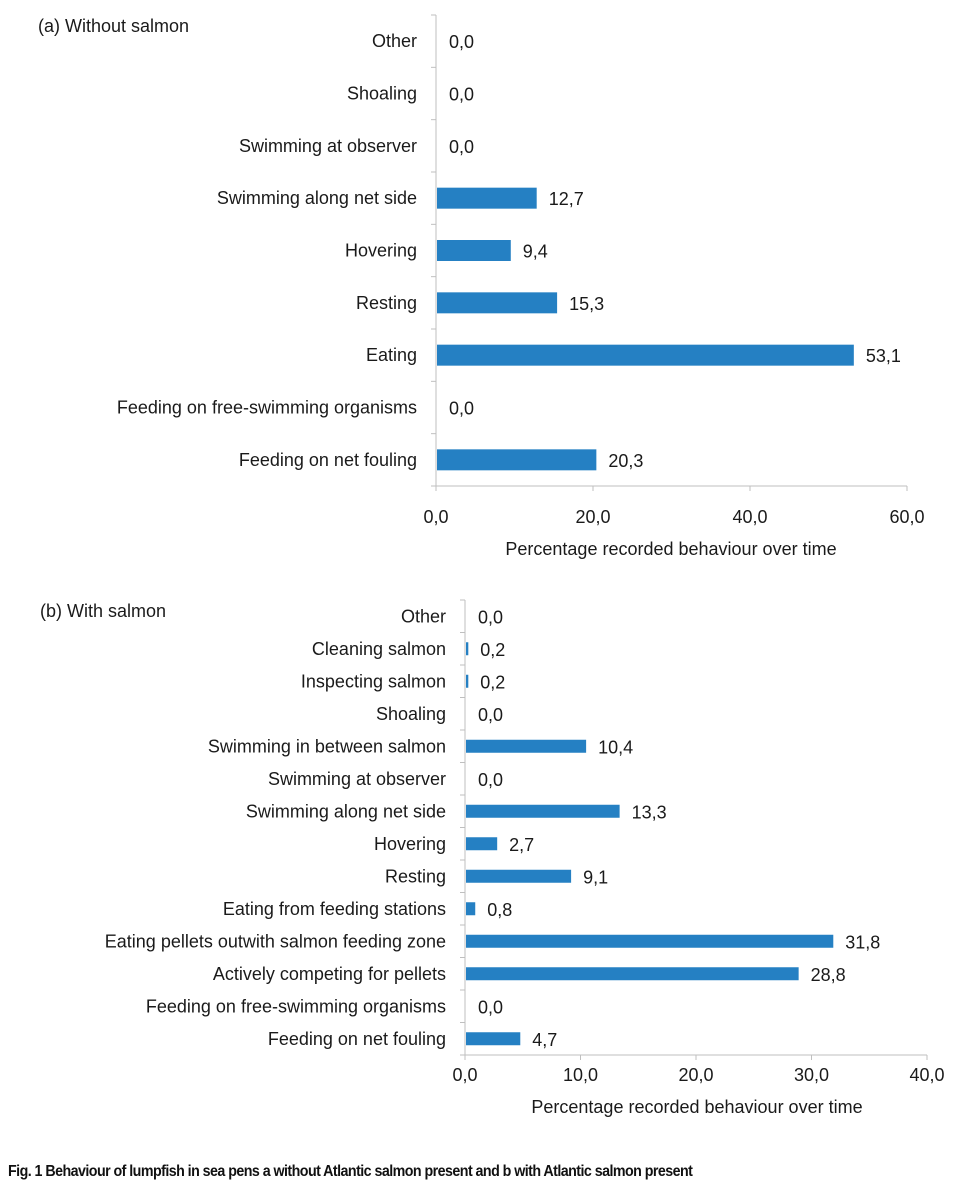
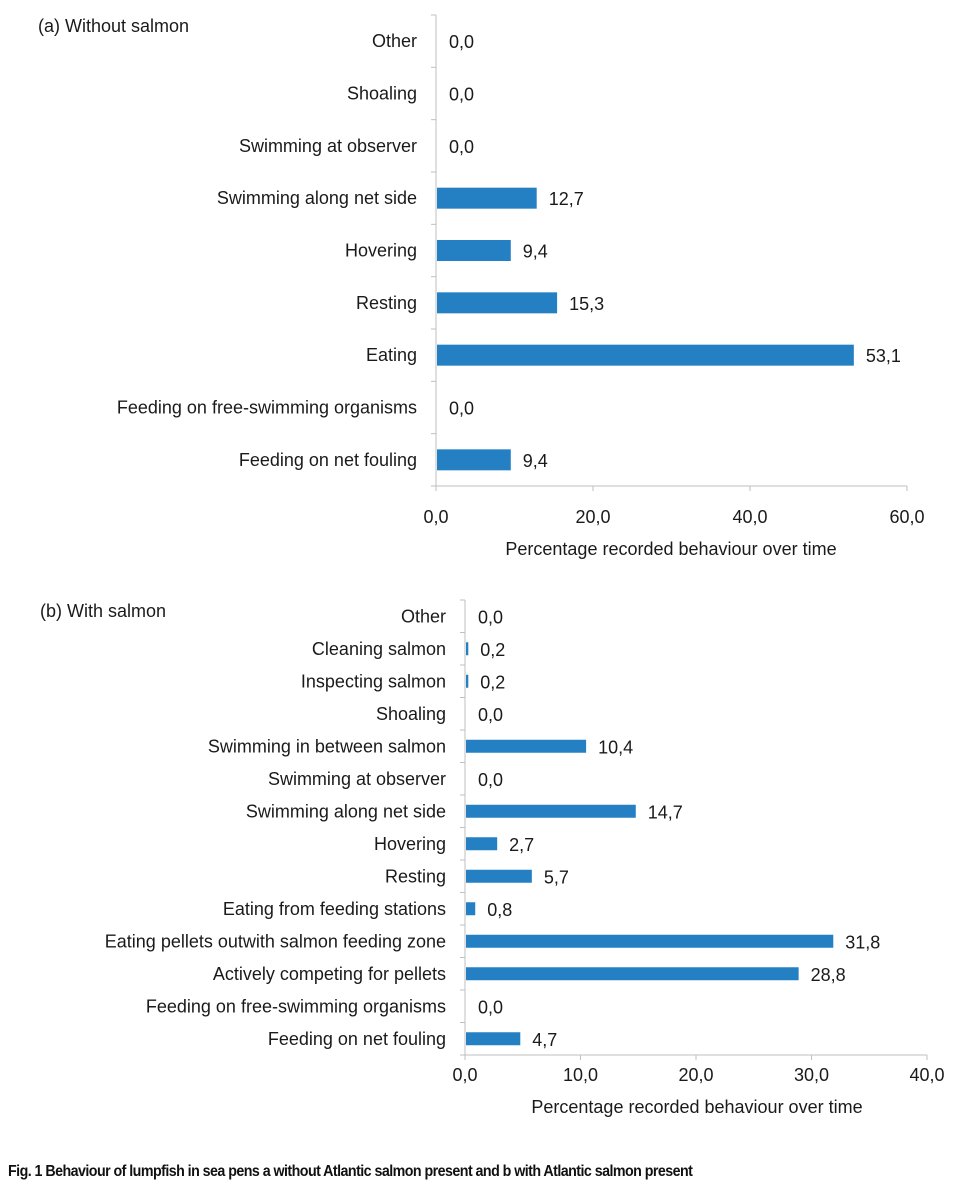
(a) Without salmon/Feeding on net fouling: 20,3 -> 9,4
(b) With salmon/Swimming along net side: 13,3 -> 14,7
(b) With salmon/Resting: 9,1 -> 5,7
